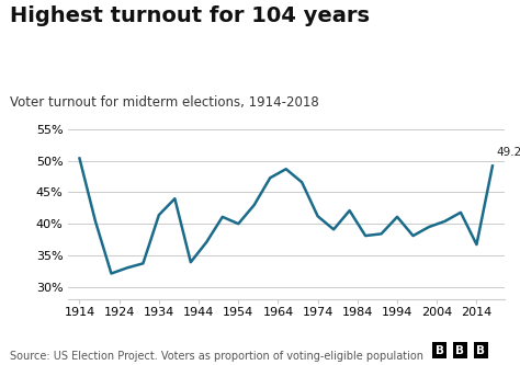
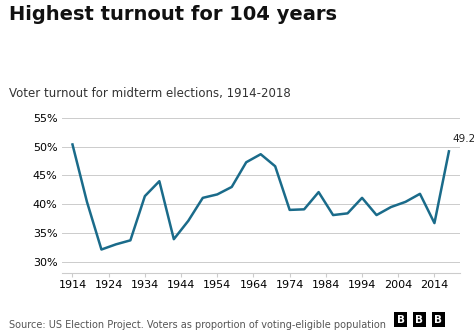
1954: 40.0% -> 41.7%
1974: 41.2% -> 39.0%
